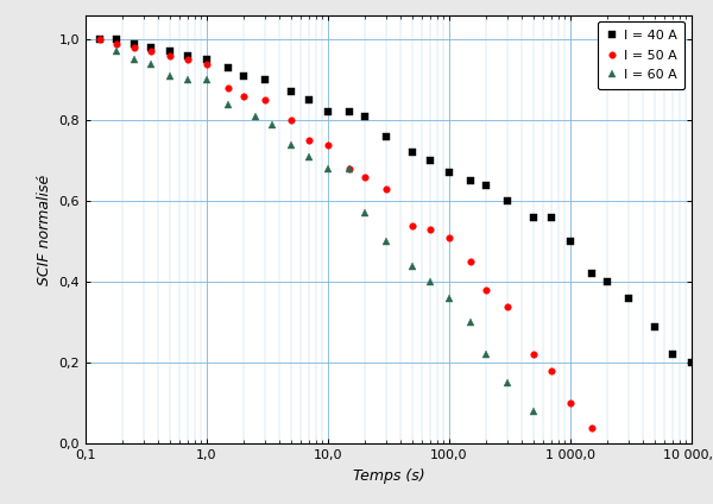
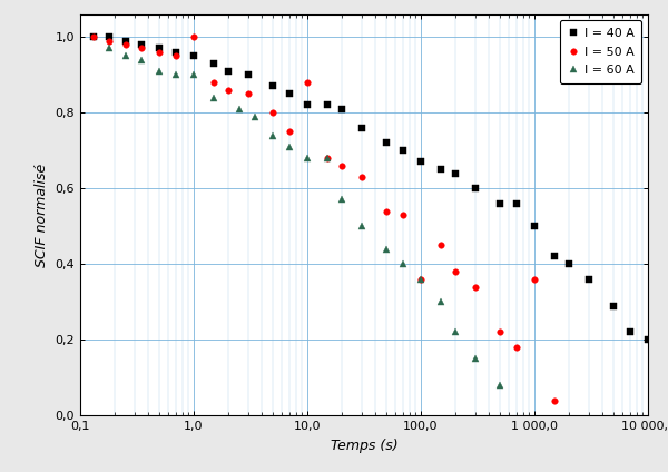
I = 50 A/1,0: 0,94 -> 1,00
I = 50 A/10,0: 0,74 -> 0,88
I = 50 A/100,0: 0,51 -> 0,36
I = 50 A/1 000,0: 0,10 -> 0,36
